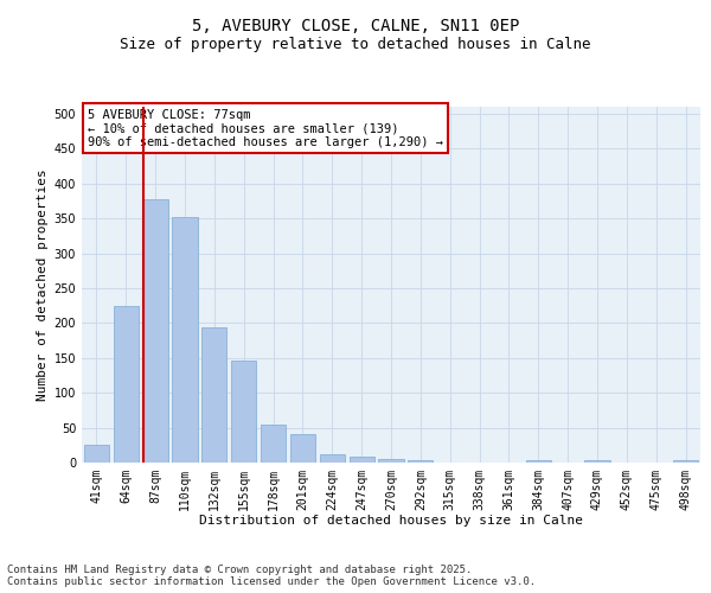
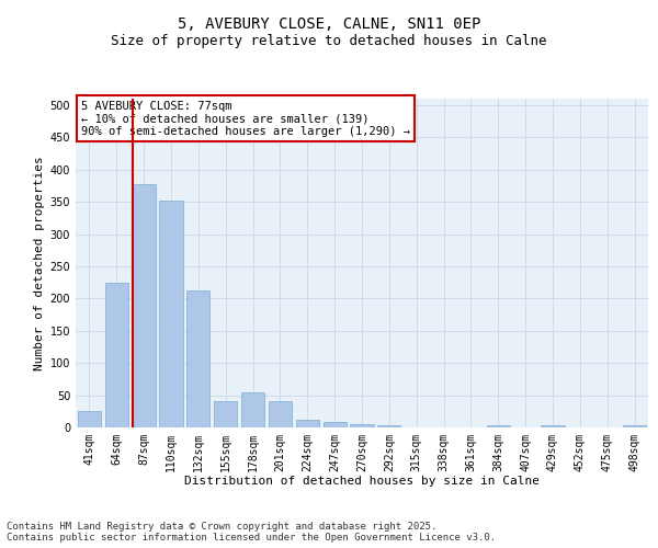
132sqm: 193 -> 212
155sqm: 146 -> 40
